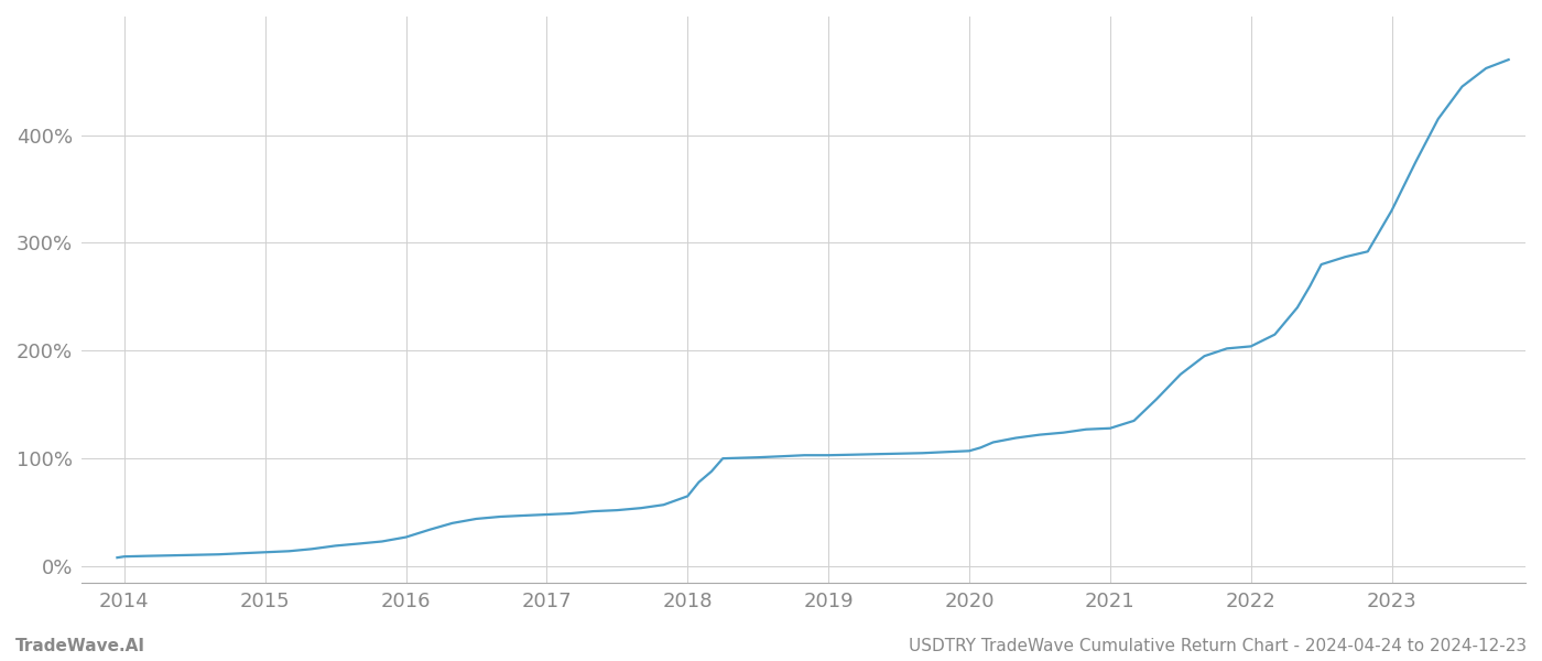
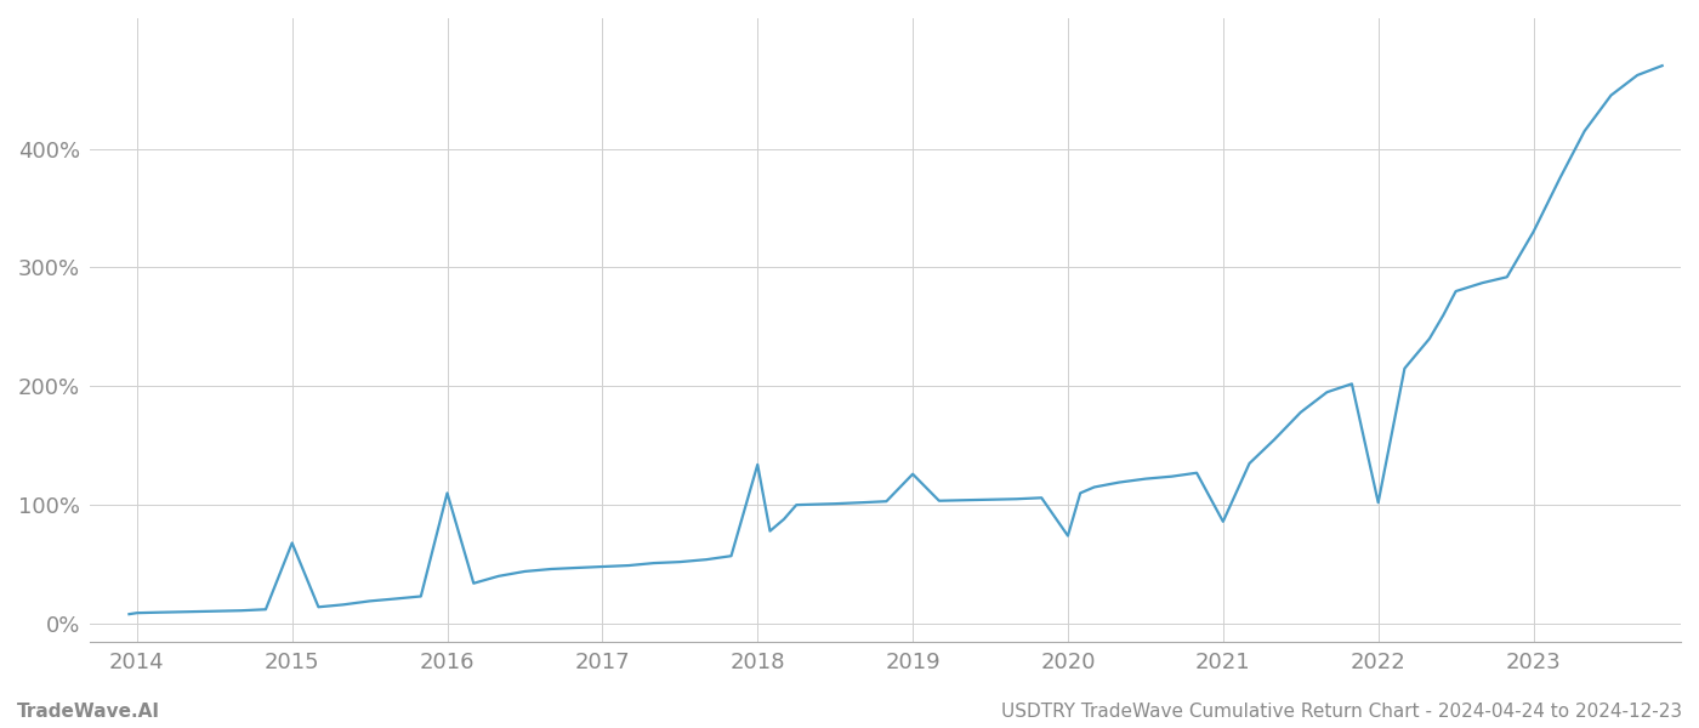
2015: 13% -> 68%
2016: 27% -> 110%
2018: 65% -> 134%
2019: 103% -> 126%
2020: 107% -> 74%
2021: 128% -> 86%
2022: 204% -> 102%
